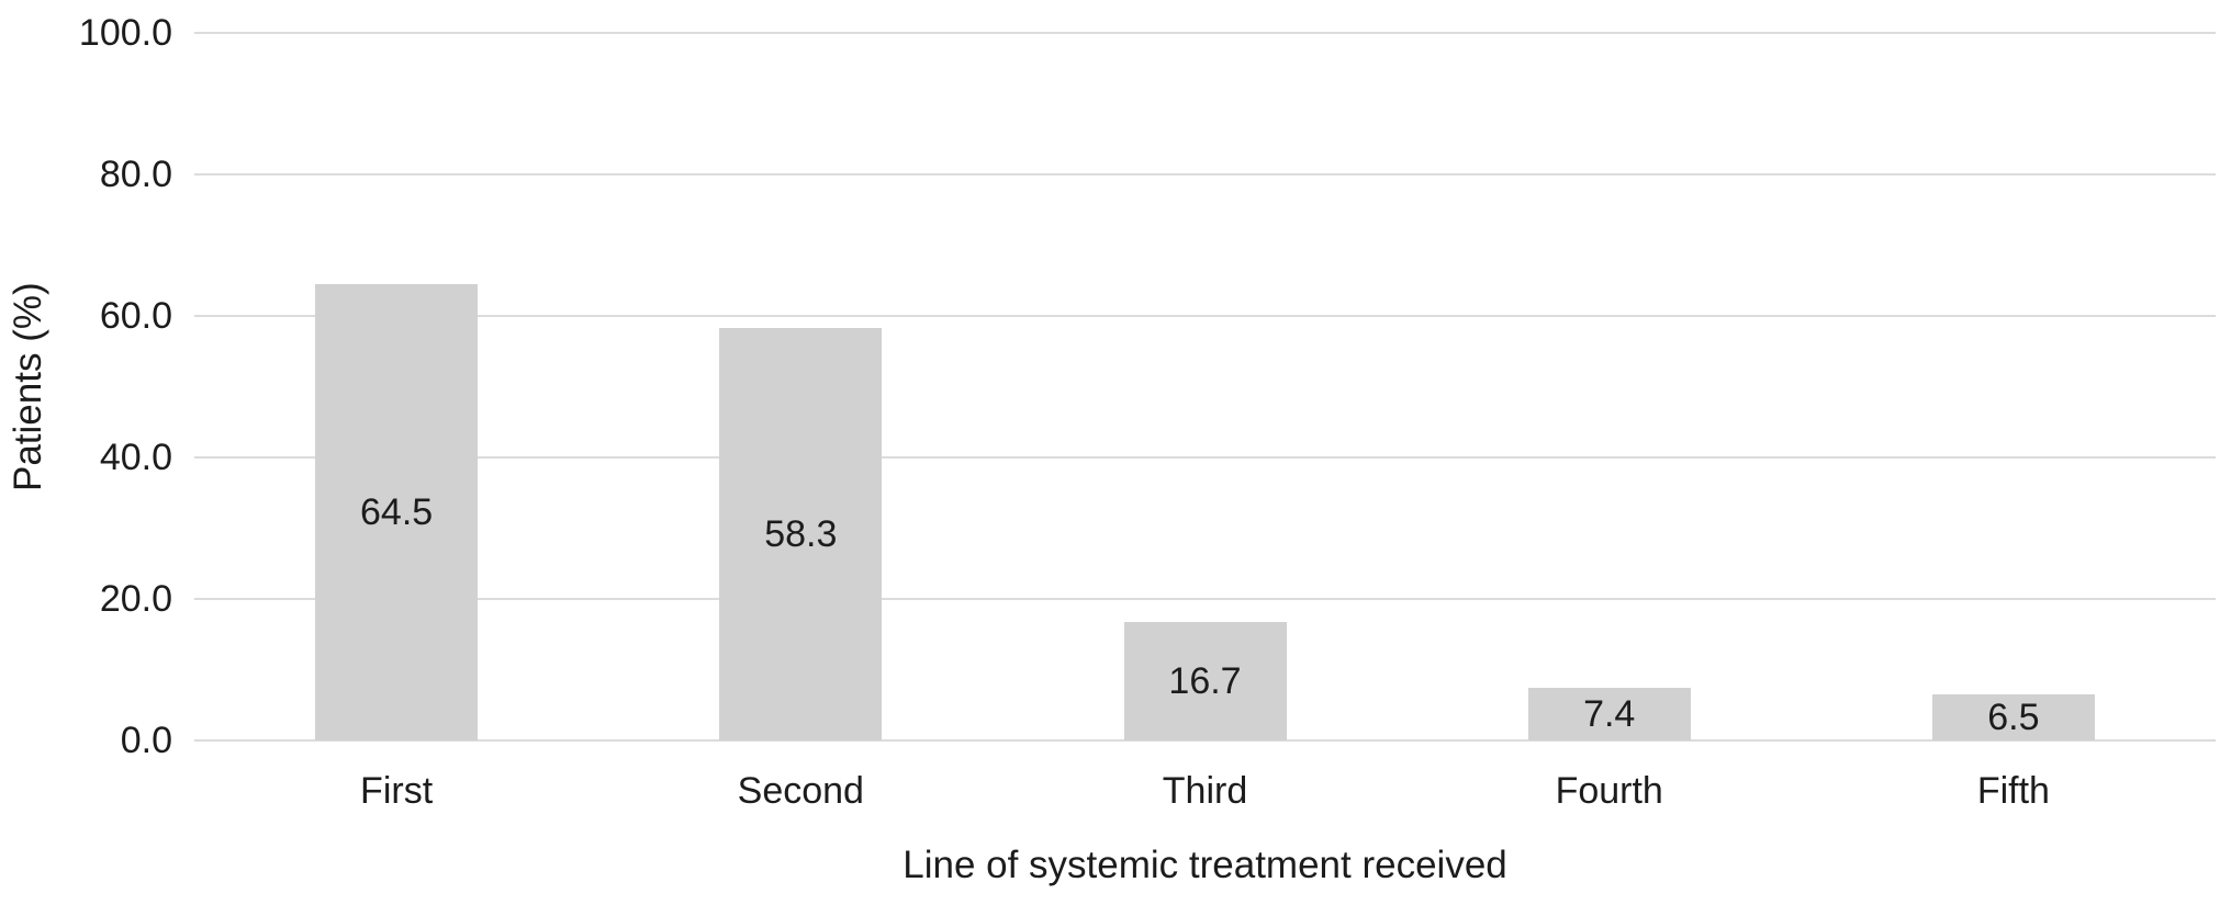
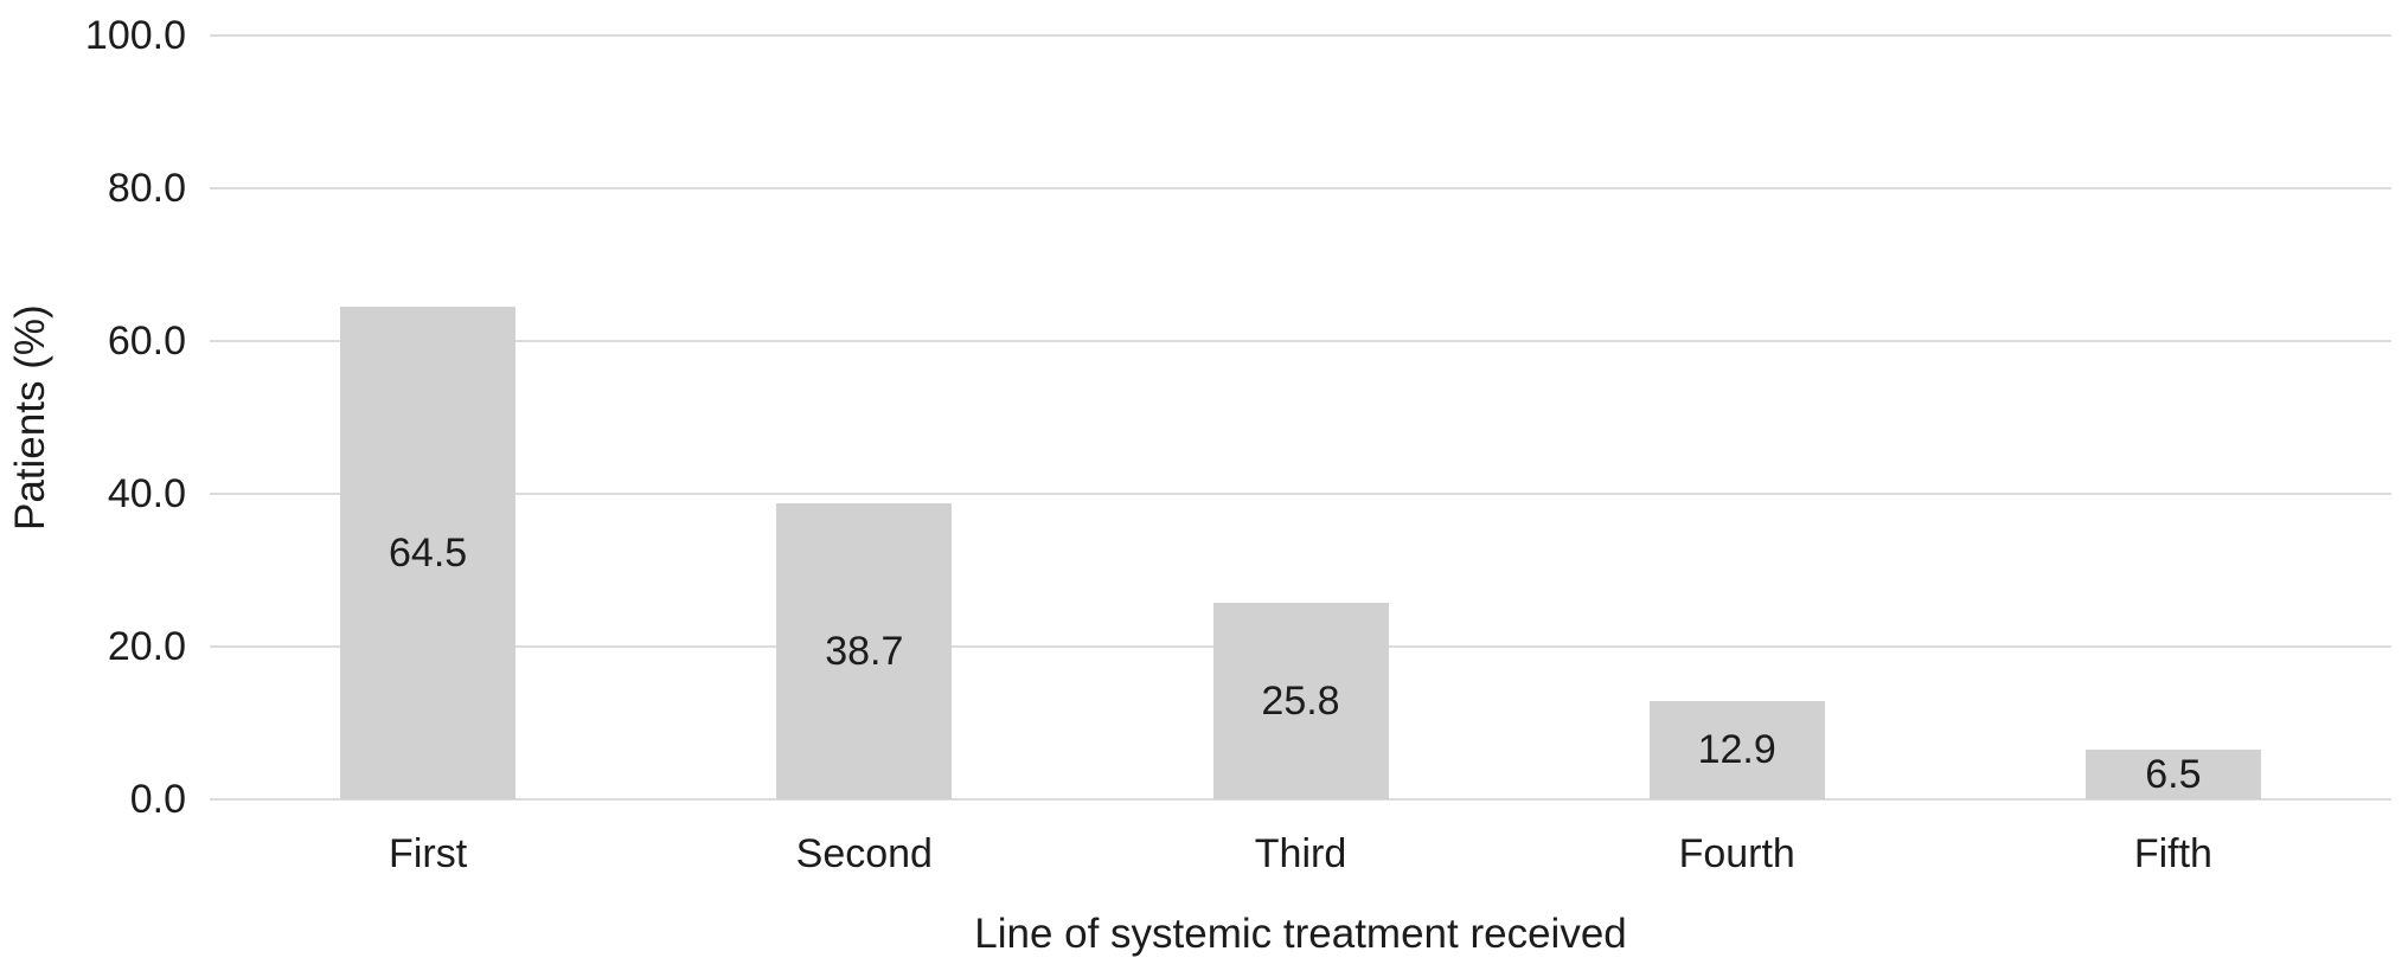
Second: 58.3 -> 38.7
Third: 16.7 -> 25.8
Fourth: 7.4 -> 12.9
